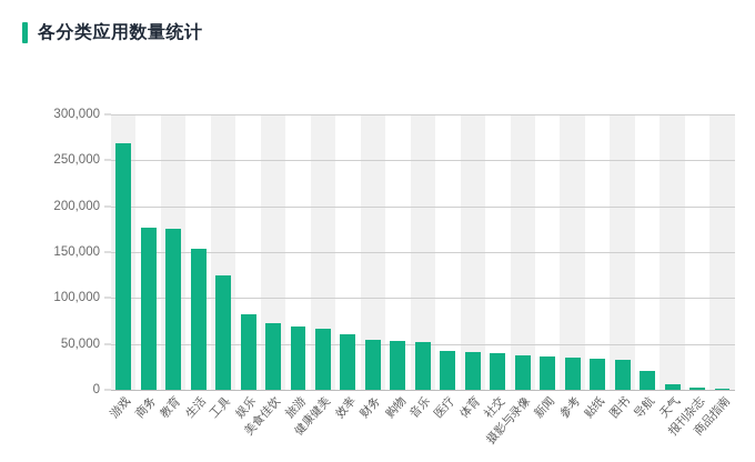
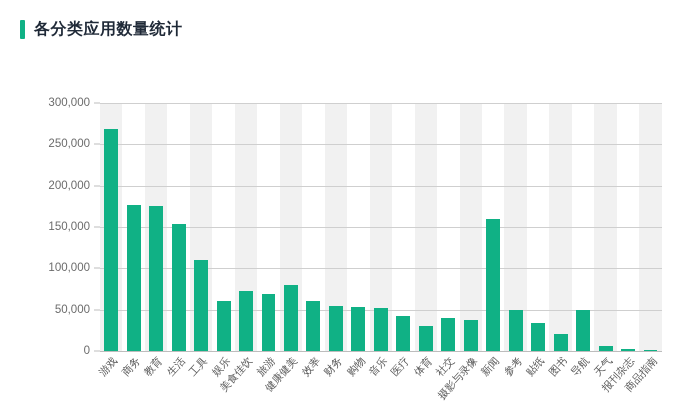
工具: 120000 -> 110000
娱乐: 80000 -> 60000
健康健美: 70000 -> 80000
体育: 40000 -> 30000
新闻: 40000 -> 160000
参考: 40000 -> 50000
图书: 30000 -> 20000
导航: 20000 -> 50000
